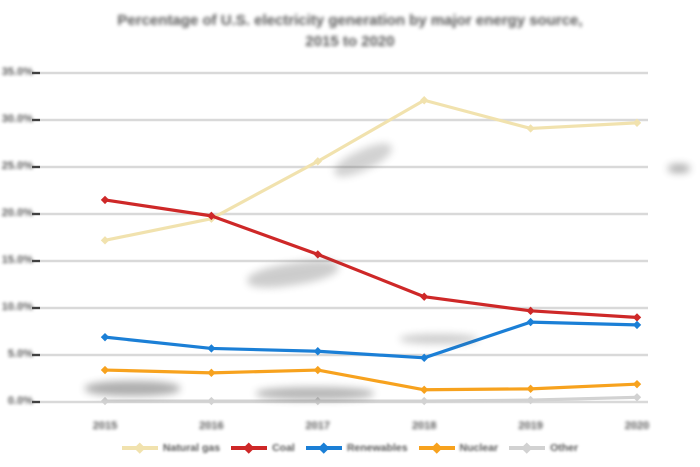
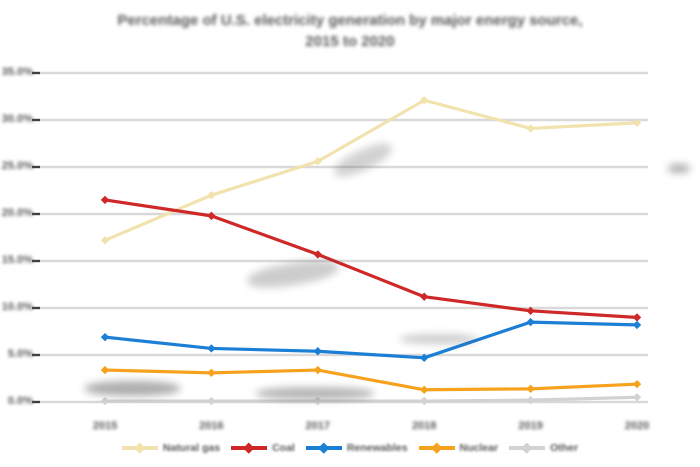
Natural gas/2016: 20% -> 22%
